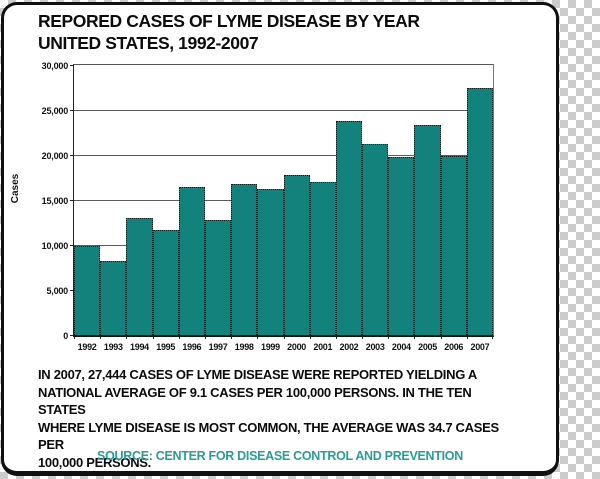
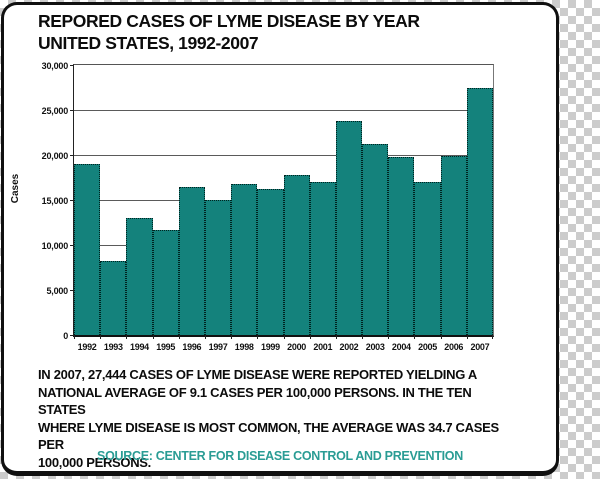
1992: 10000 -> 19000
1997: 13000 -> 15000
2005: 23000 -> 17000
